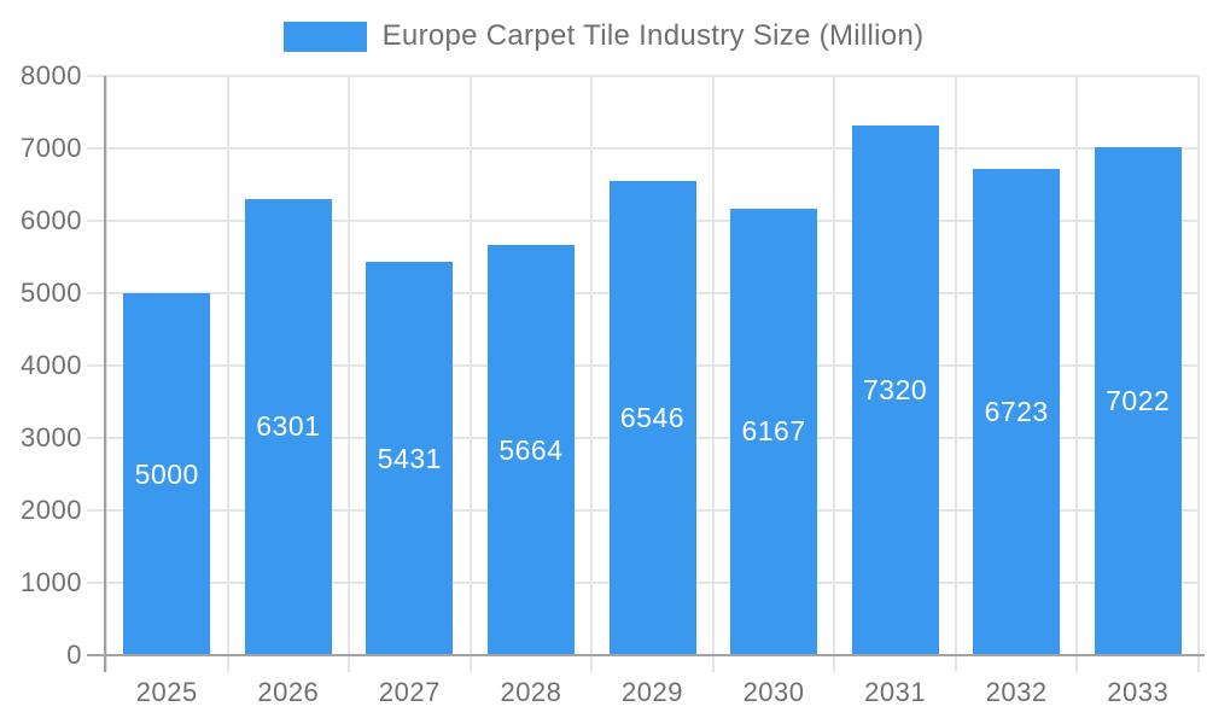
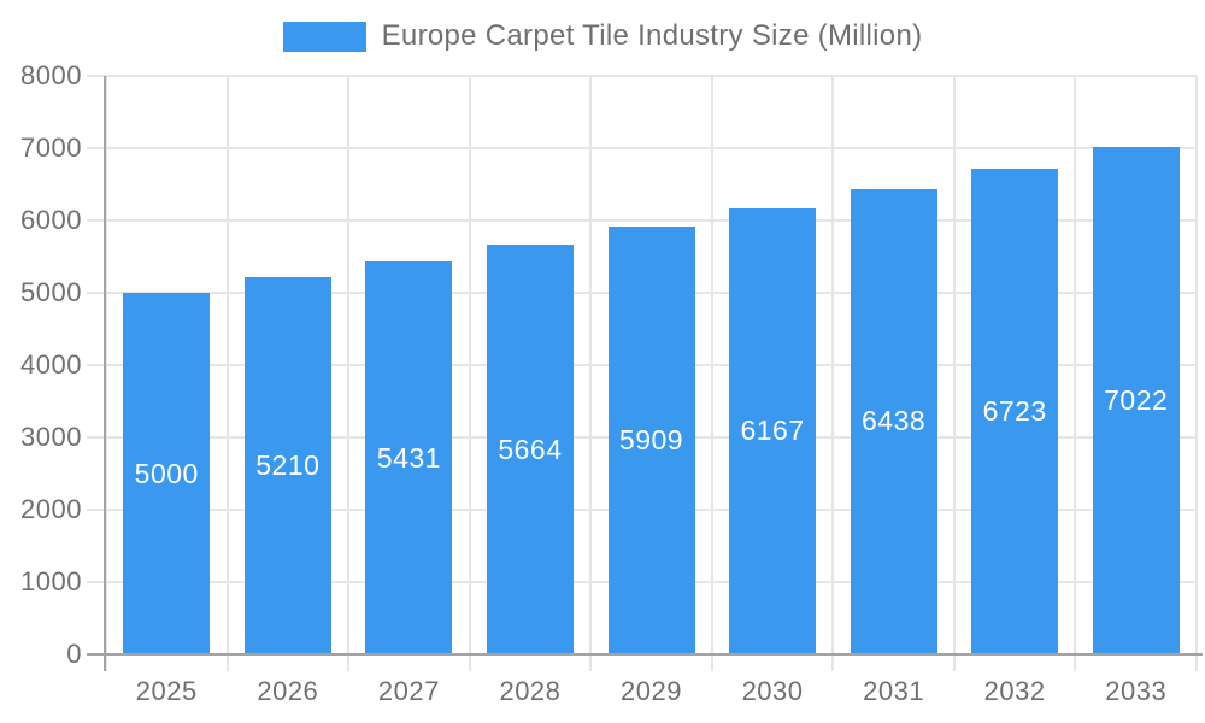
2026: 6301 -> 5210
2029: 6546 -> 5909
2031: 7320 -> 6438
